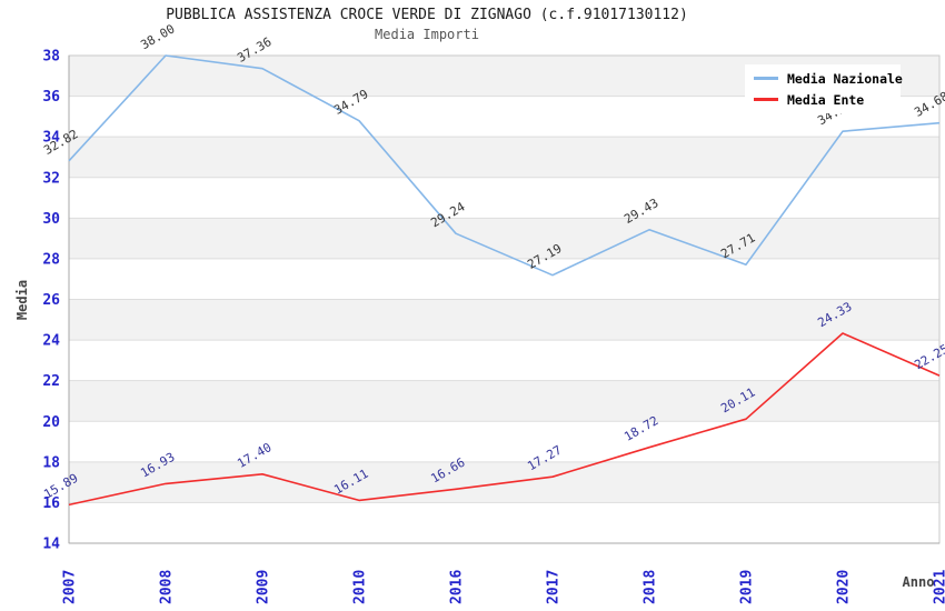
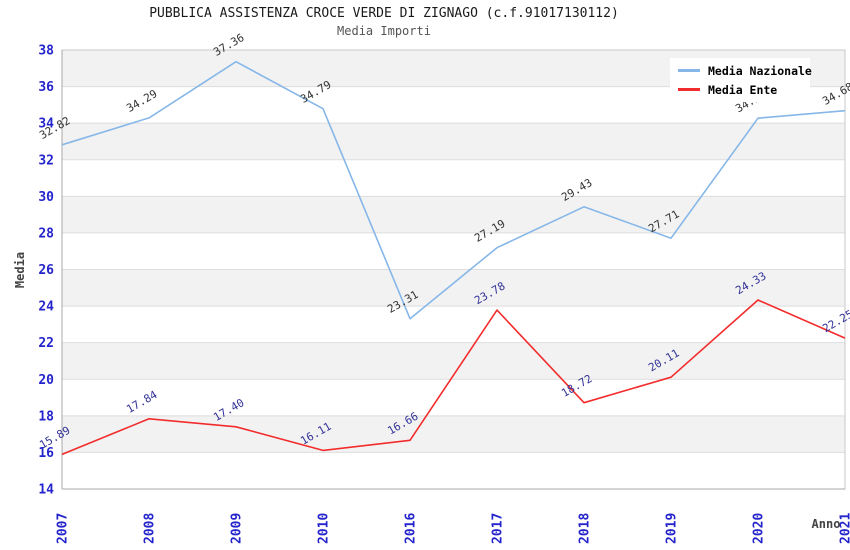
Media Nazionale/2008: 38.00 -> 34.29
Media Ente/2008: 16.93 -> 17.84
Media Nazionale/2016: 29.24 -> 23.31
Media Ente/2017: 17.27 -> 23.78
